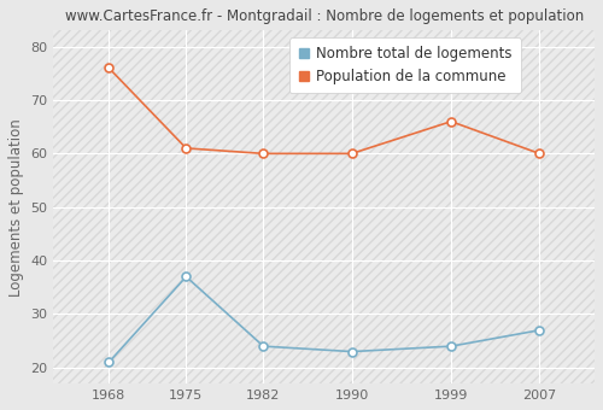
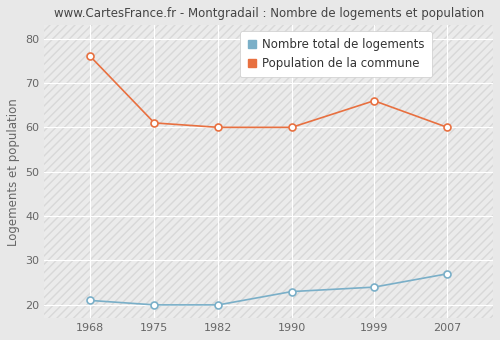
Nombre total de logements/1975: 37 -> 20
Nombre total de logements/1982: 24 -> 20
